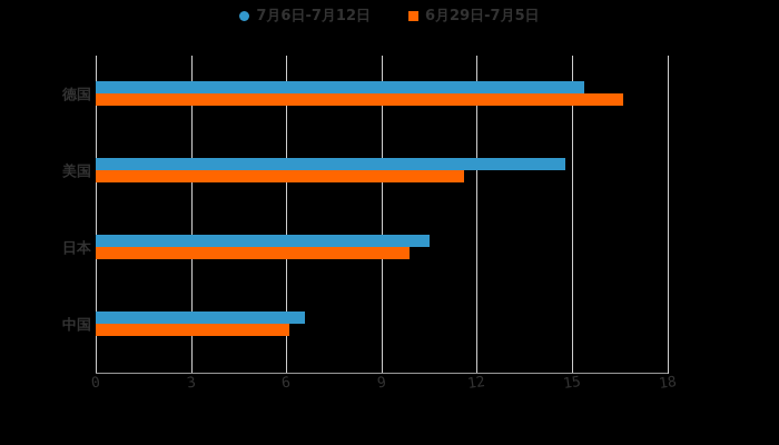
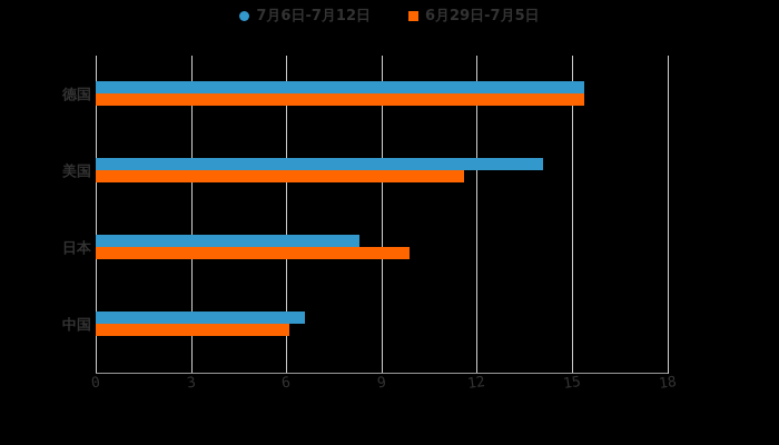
6月29日-7月5日/德国: 16.6 -> 15.4
7月6日-7月12日/美国: 14.8 -> 14.1
7月6日-7月12日/日本: 10.5 -> 8.3
